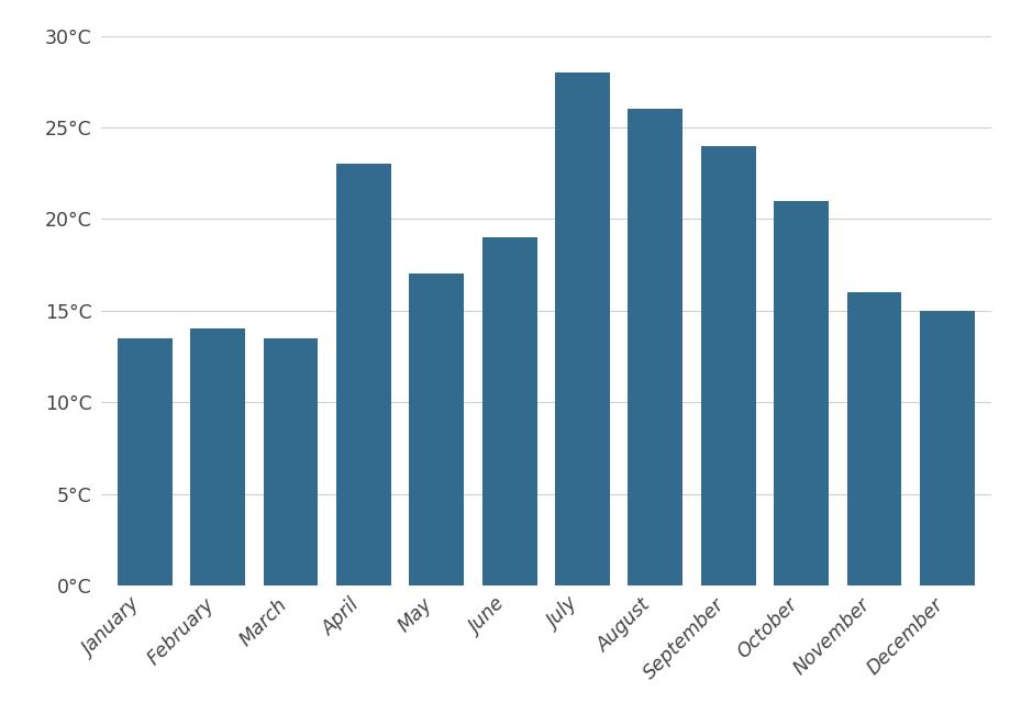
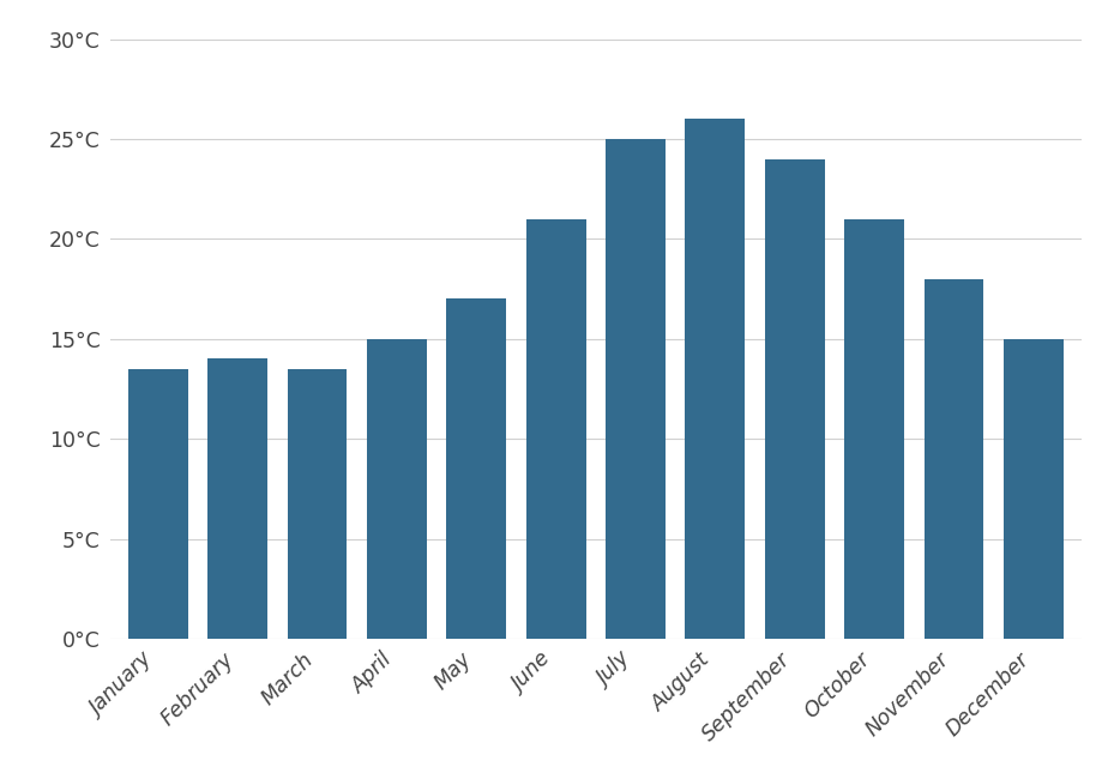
April: 23.0°C -> 15.0°C
June: 19.0°C -> 21.0°C
July: 28.0°C -> 25.0°C
November: 16.0°C -> 18.0°C
